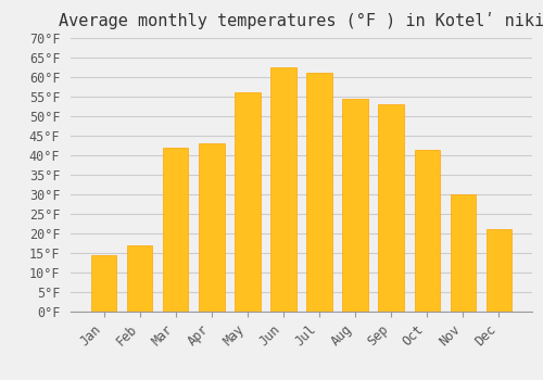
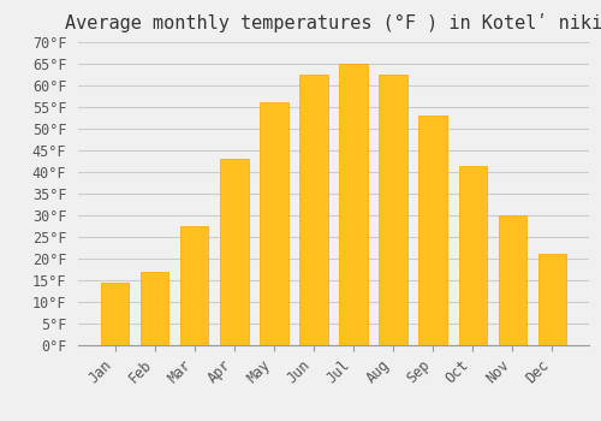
Mar: 42.0°F -> 27.5°F
Jul: 61.0°F -> 65.0°F
Aug: 54.5°F -> 62.5°F
